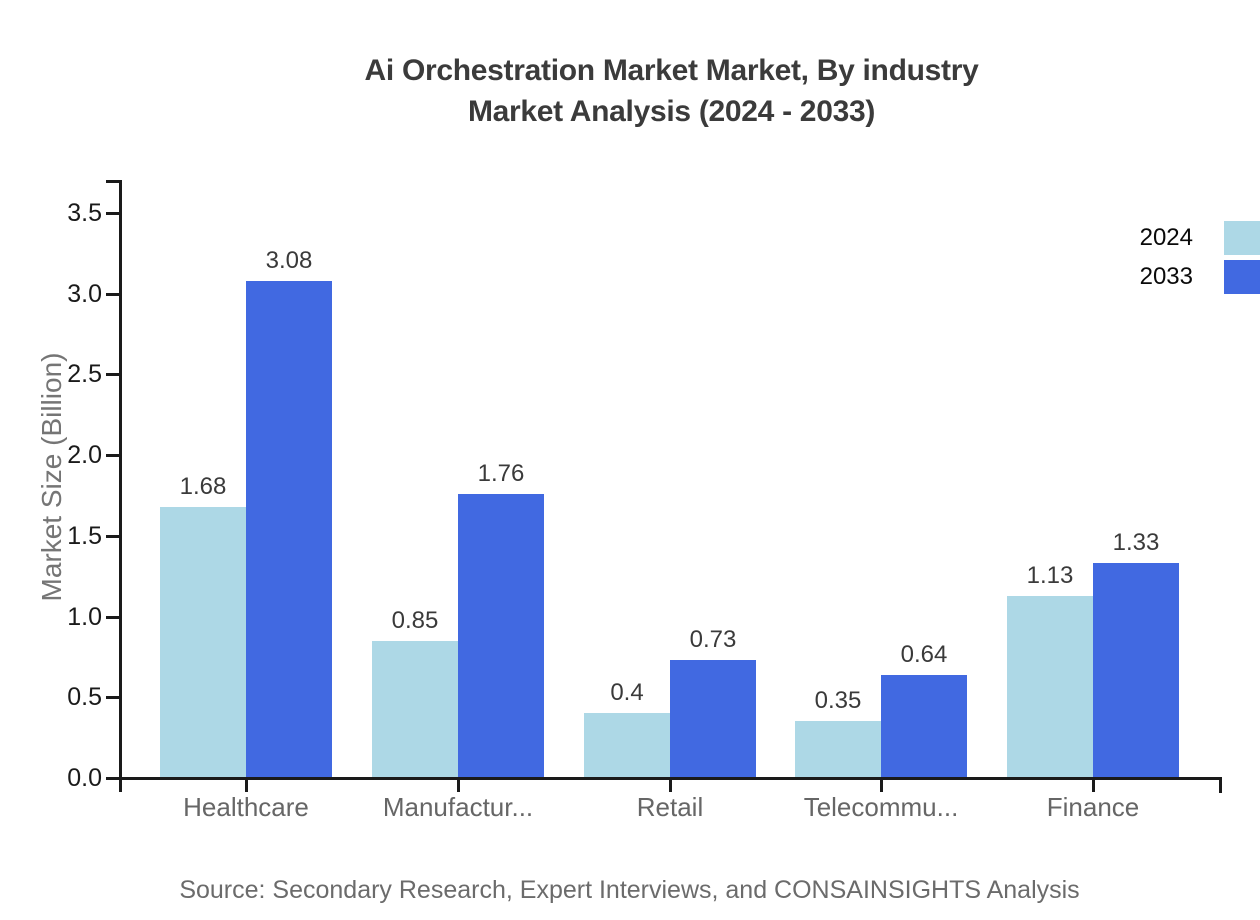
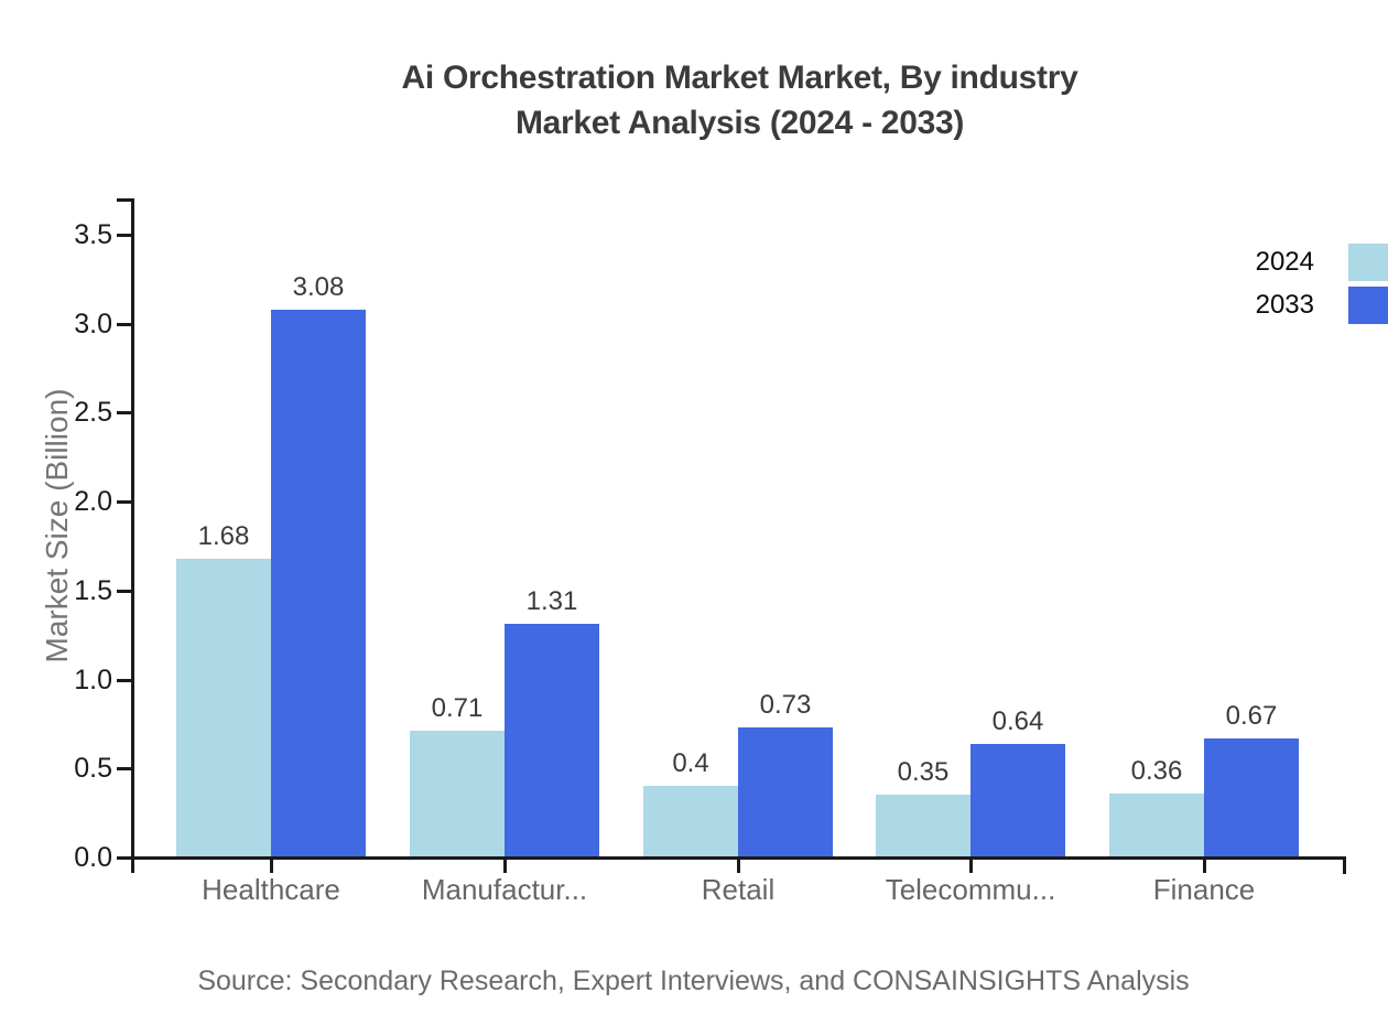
2024/Manufactur...: 0.85 -> 0.71
2033/Manufactur...: 1.76 -> 1.31
2024/Finance: 1.13 -> 0.36
2033/Finance: 1.33 -> 0.67
